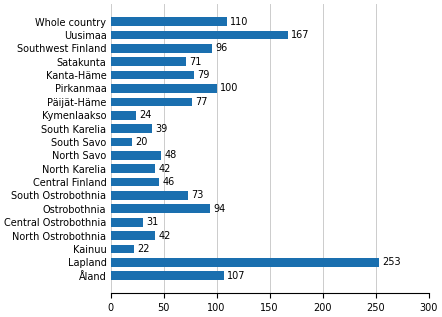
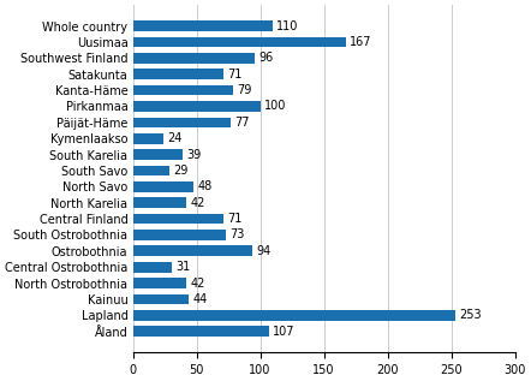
South Savo: 20 -> 29
Central Finland: 46 -> 71
Kainuu: 22 -> 44
